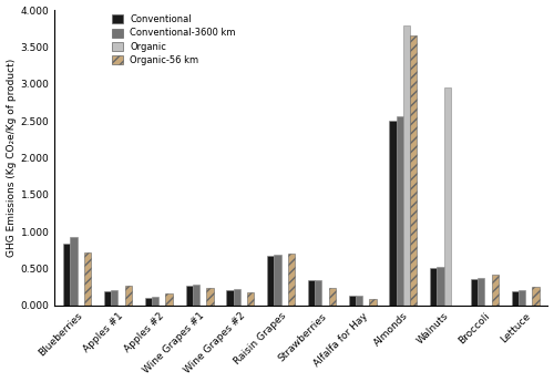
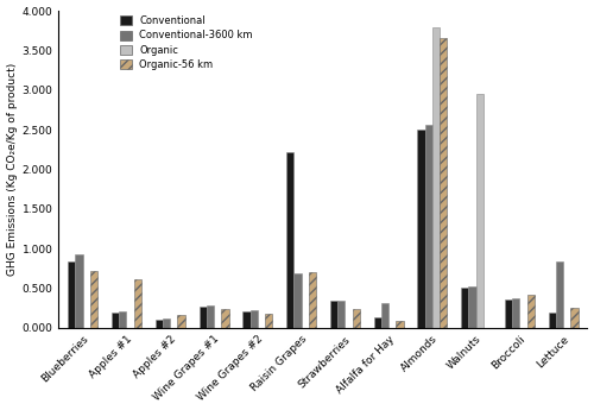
Organic-56 km/Apples #1: 0.27 -> 0.62
Conventional/Raisin Grapes: 0.67 -> 2.22
Conventional-3600 km/Alfalfa for Hay: 0.14 -> 0.32
Conventional-3600 km/Lettuce: 0.21 -> 0.84
